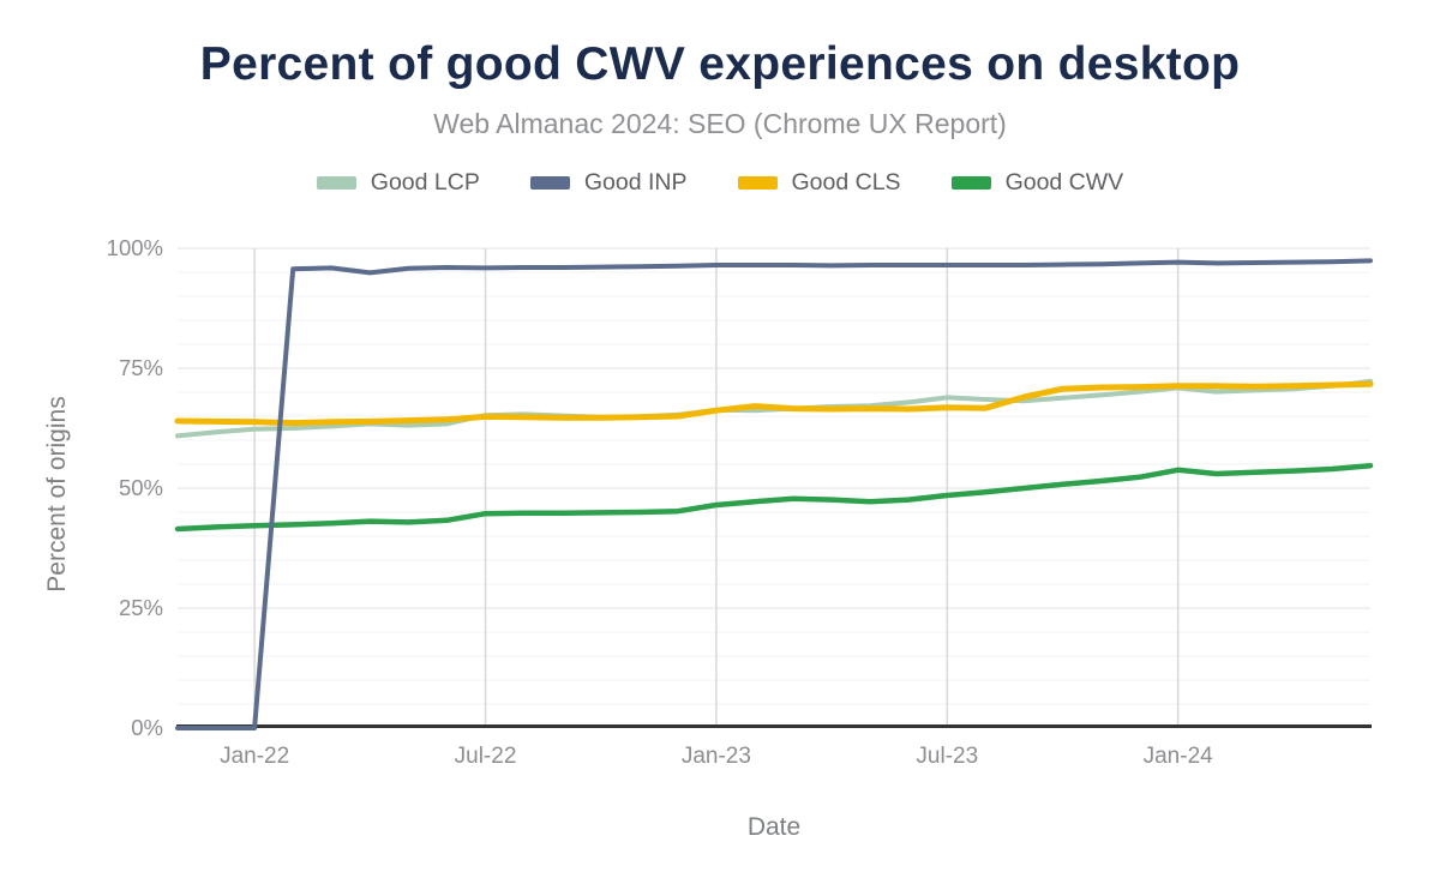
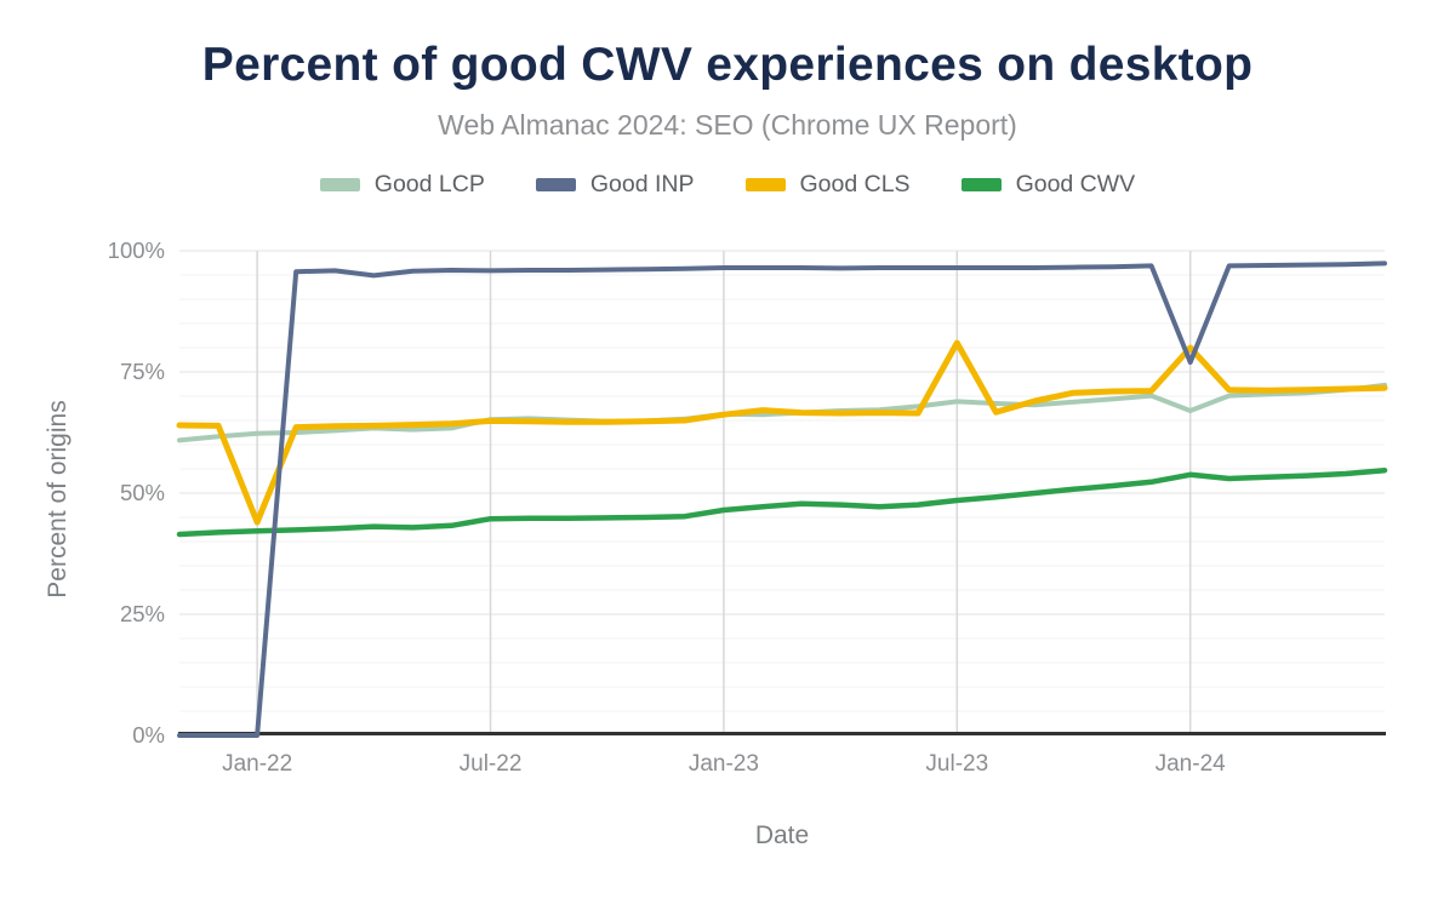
Good CLS/Jan-22: 64% -> 44%
Good CLS/Jul-23: 67% -> 81%
Good LCP/Jan-24: 71% -> 67%
Good INP/Jan-24: 97% -> 77%
Good CLS/Jan-24: 71% -> 80%
